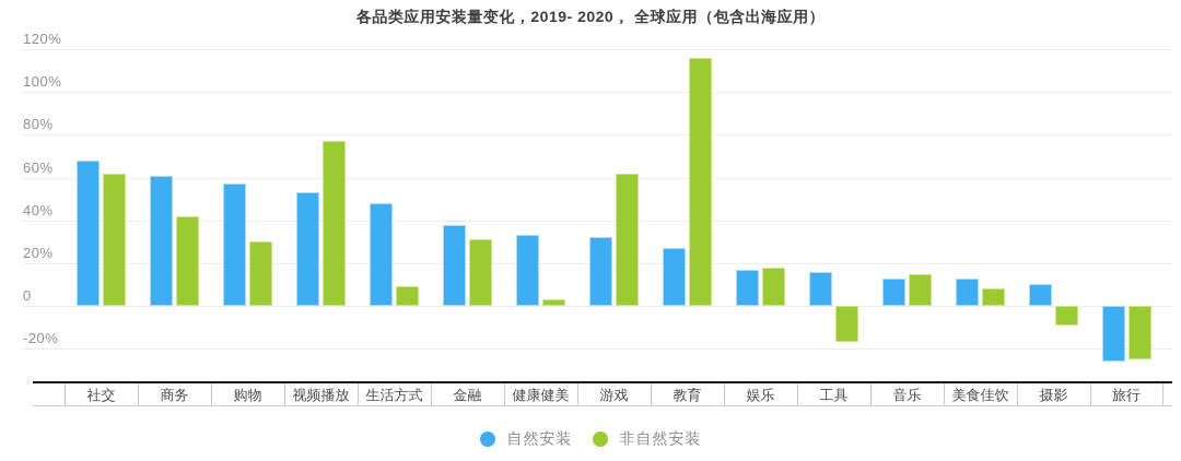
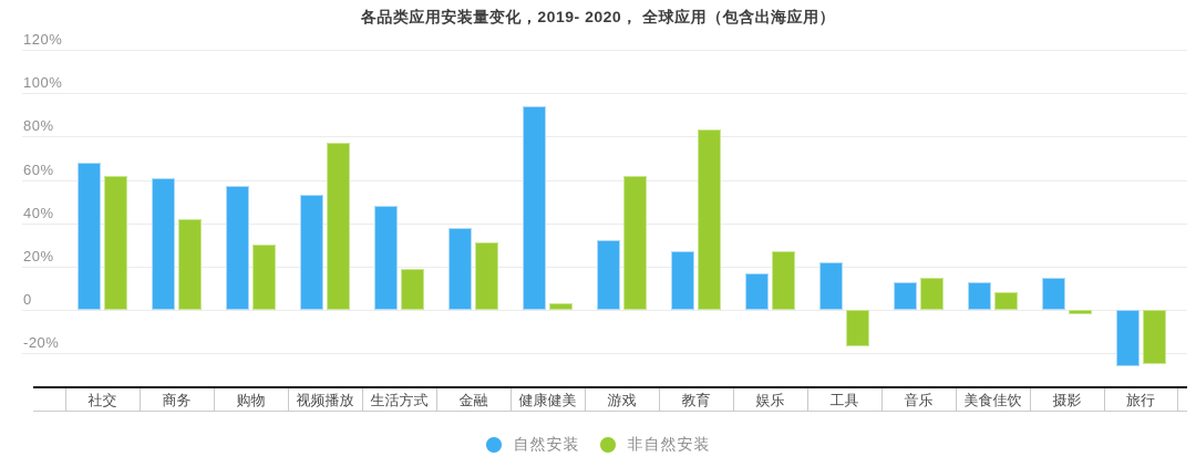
非自然安装/生活方式: 9% -> 19%
自然安装/健康健美: 33% -> 94%
非自然安装/教育: 116% -> 83%
非自然安装/娱乐: 18% -> 27%
自然安装/工具: 16% -> 22%
自然安装/摄影: 10% -> 15%
非自然安装/摄影: -9% -> -2%
